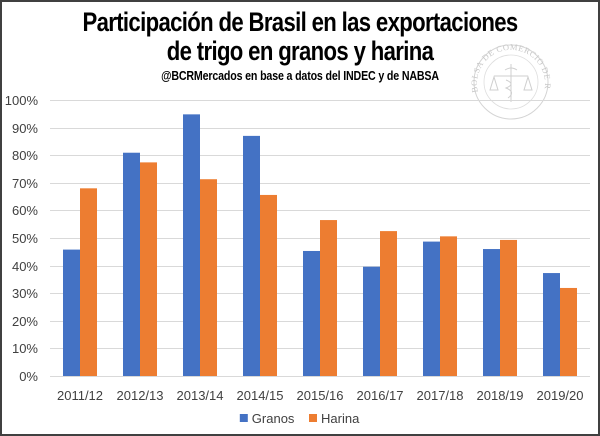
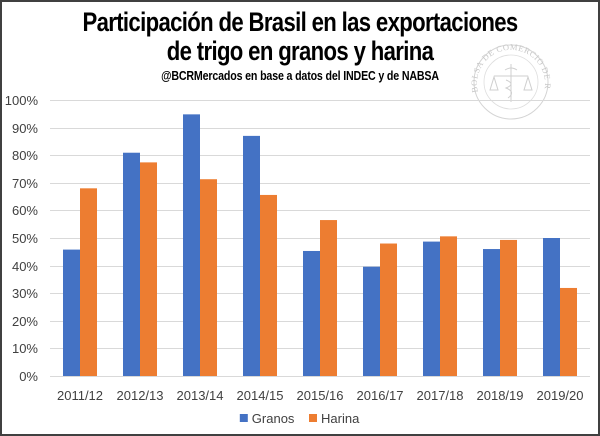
Harina/2016/17: 52% -> 48%
Granos/2019/20: 37% -> 50%
